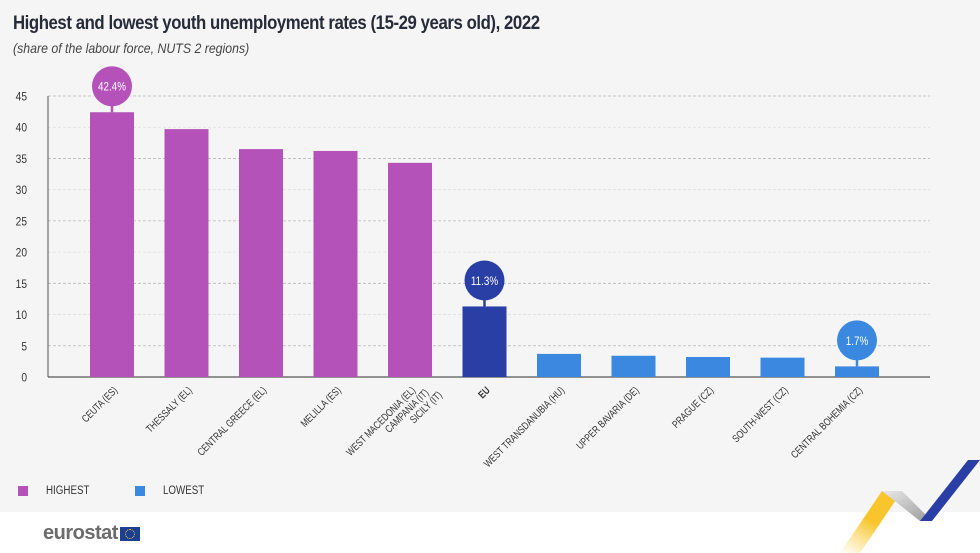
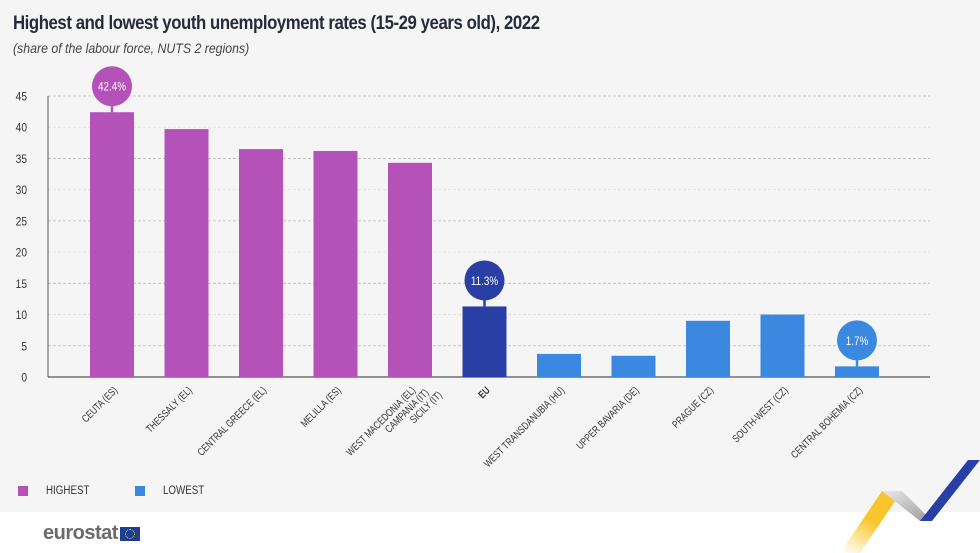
PRAGUE (CZ): 3 -> 9
SOUTH-WEST (CZ): 3 -> 10
